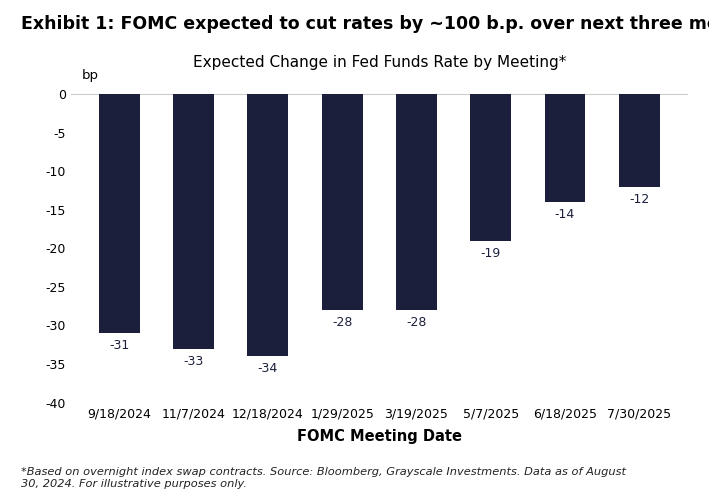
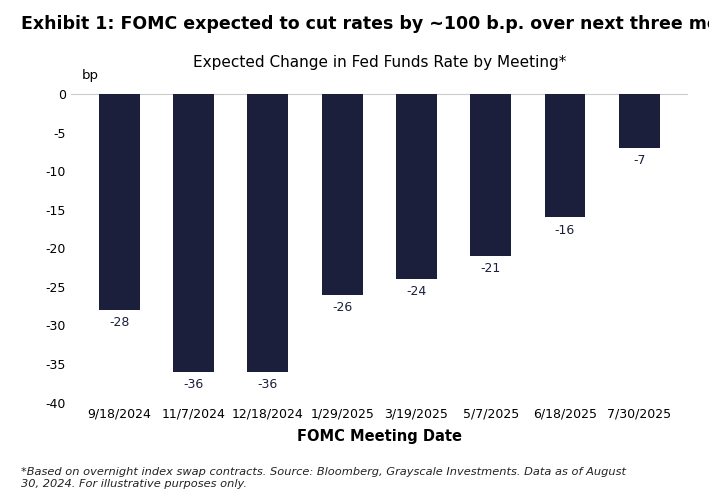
9/18/2024: -31 -> -28
11/7/2024: -33 -> -36
12/18/2024: -34 -> -36
1/29/2025: -28 -> -26
3/19/2025: -28 -> -24
5/7/2025: -19 -> -21
6/18/2025: -14 -> -16
7/30/2025: -12 -> -7
